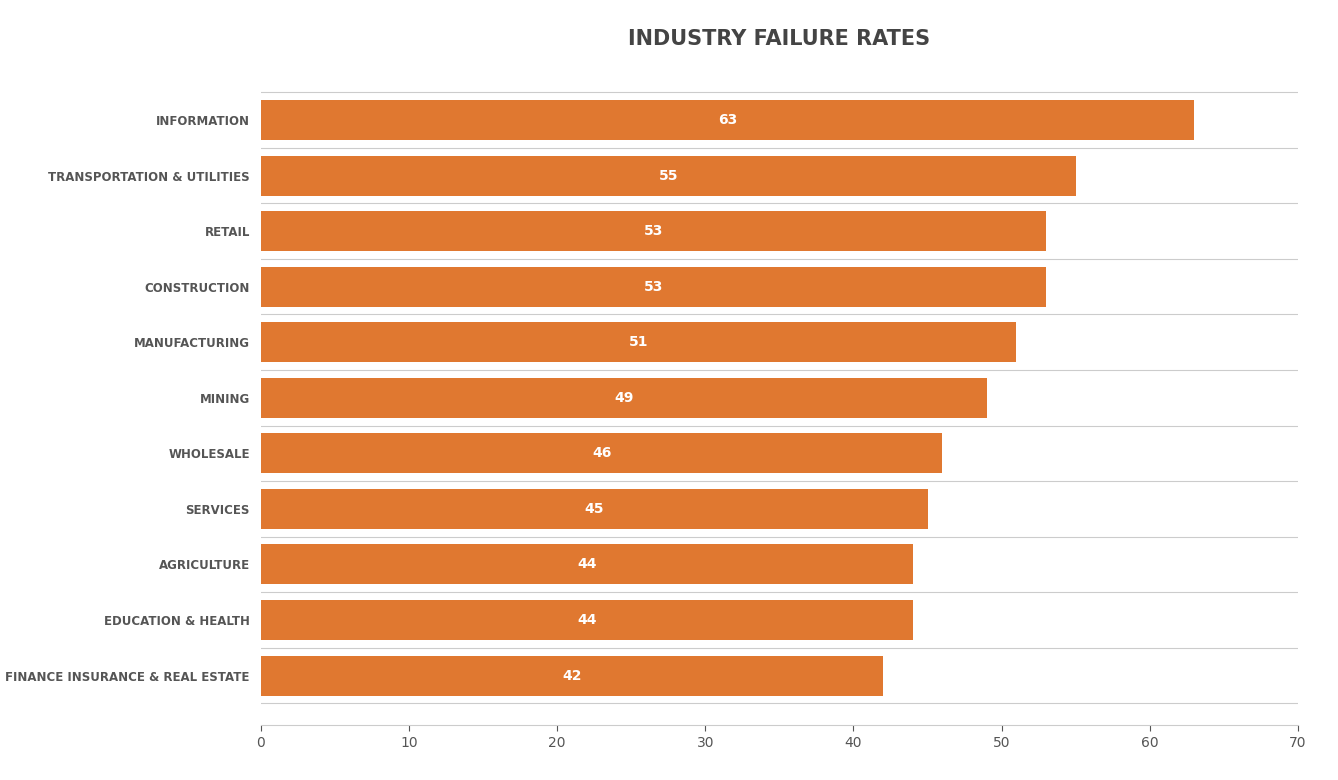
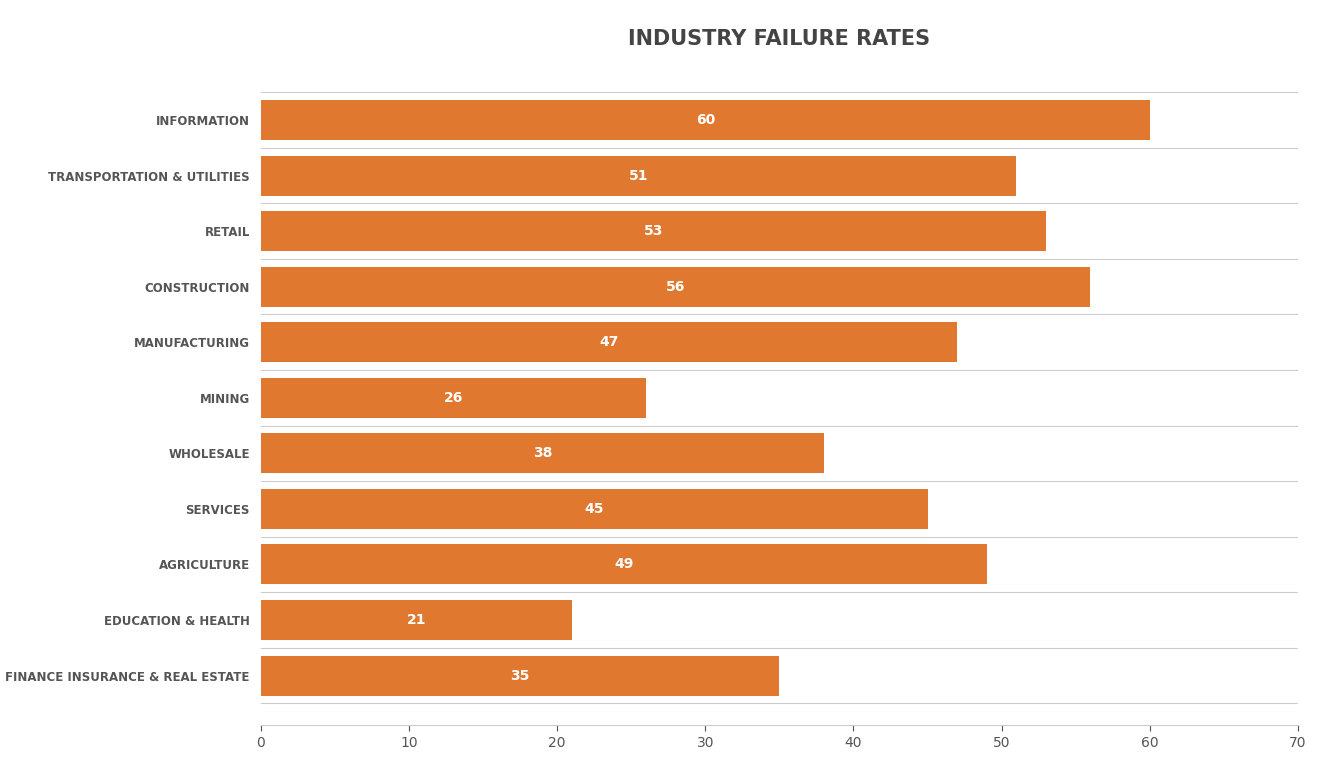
INFORMATION: 63 -> 60
TRANSPORTATION & UTILITIES: 55 -> 51
CONSTRUCTION: 53 -> 56
MANUFACTURING: 51 -> 47
MINING: 49 -> 26
WHOLESALE: 46 -> 38
AGRICULTURE: 44 -> 49
EDUCATION & HEALTH: 44 -> 21
FINANCE INSURANCE & REAL ESTATE: 42 -> 35
